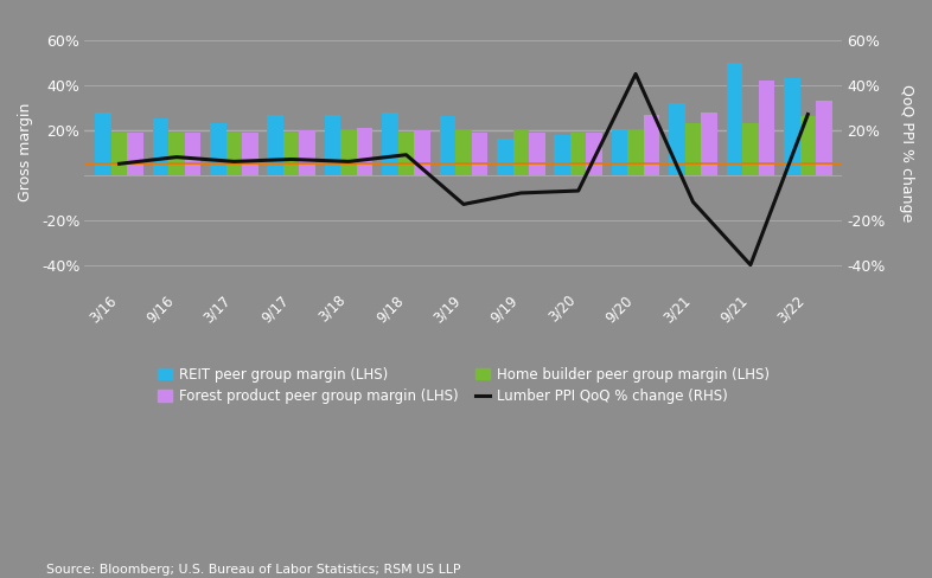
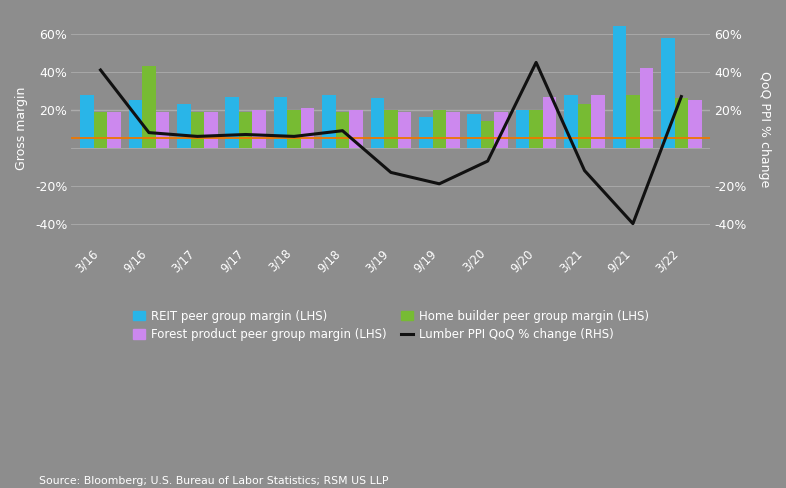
Lumber PPI QoQ % change (RHS)/3/16: 5% -> 41%
Home builder peer group margin (LHS)/9/16: 19% -> 43%
Lumber PPI QoQ % change (RHS)/9/19: -8% -> -19%
Home builder peer group margin (LHS)/3/20: 19% -> 14%
REIT peer group margin (LHS)/3/21: 32% -> 28%
REIT peer group margin (LHS)/9/21: 50% -> 64%
Home builder peer group margin (LHS)/9/21: 23% -> 28%
REIT peer group margin (LHS)/3/22: 43% -> 58%
Forest product peer group margin (LHS)/3/22: 33% -> 25%
